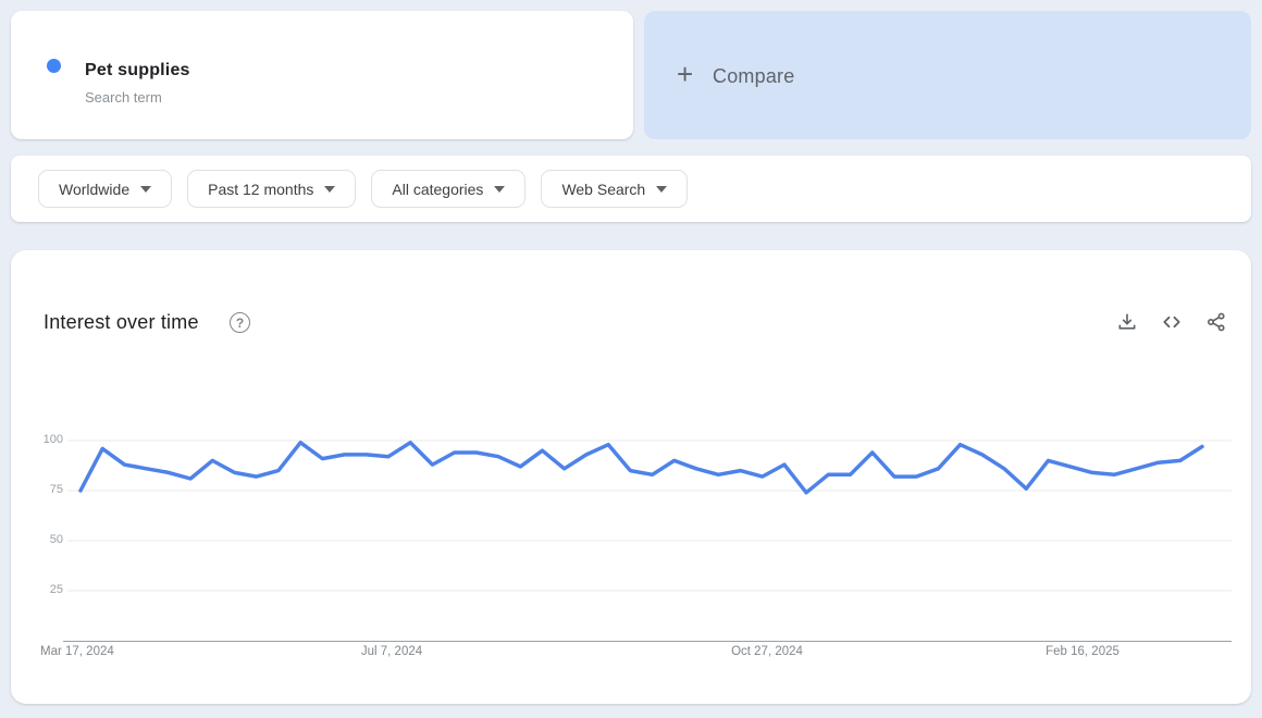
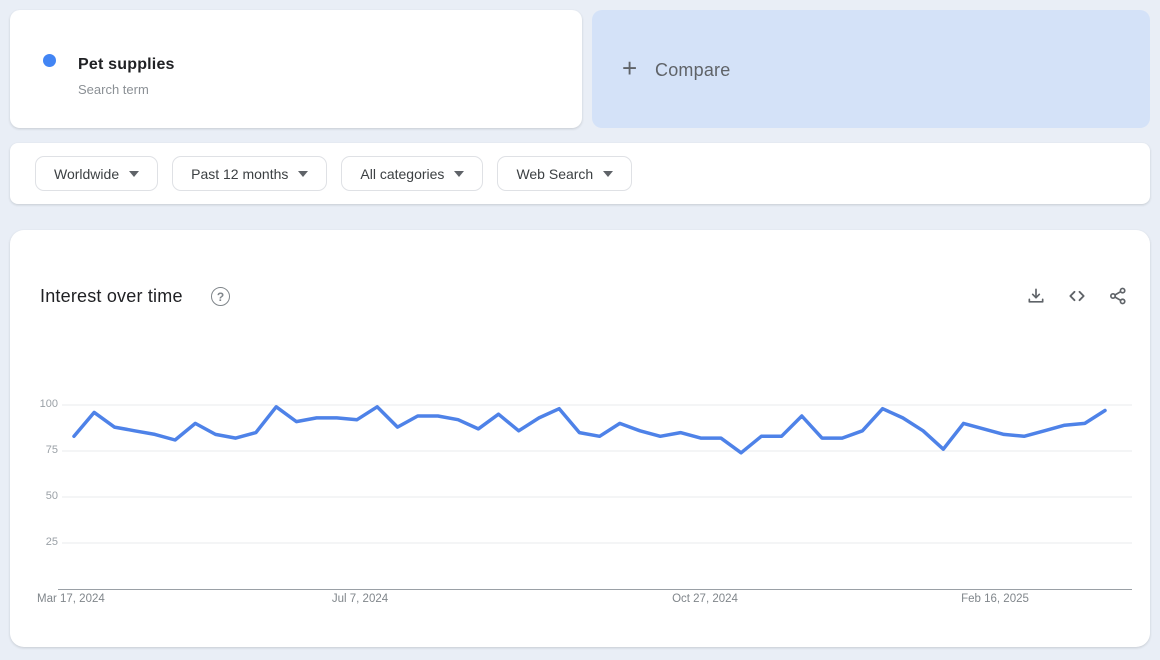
Mar 17, 2024: 75 -> 83
Oct 27, 2024: 88 -> 82
